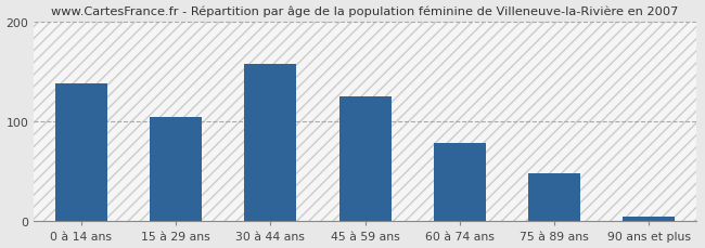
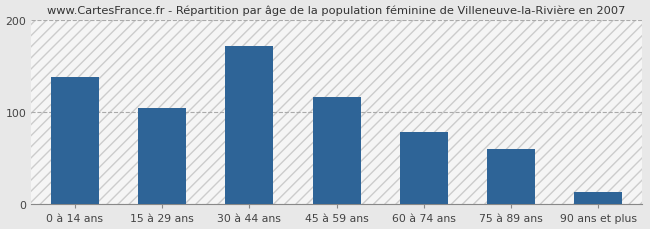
30 à 44 ans: 158 -> 172
45 à 59 ans: 125 -> 116
75 à 89 ans: 48 -> 60
90 ans et plus: 5 -> 14
